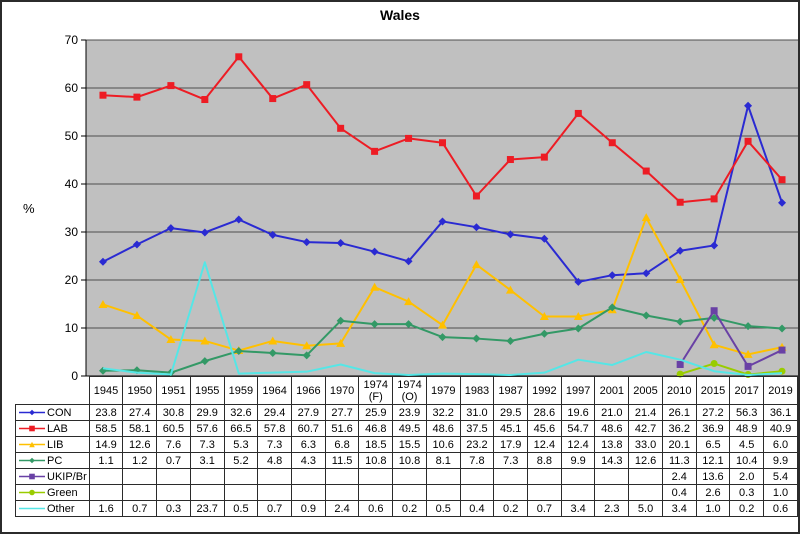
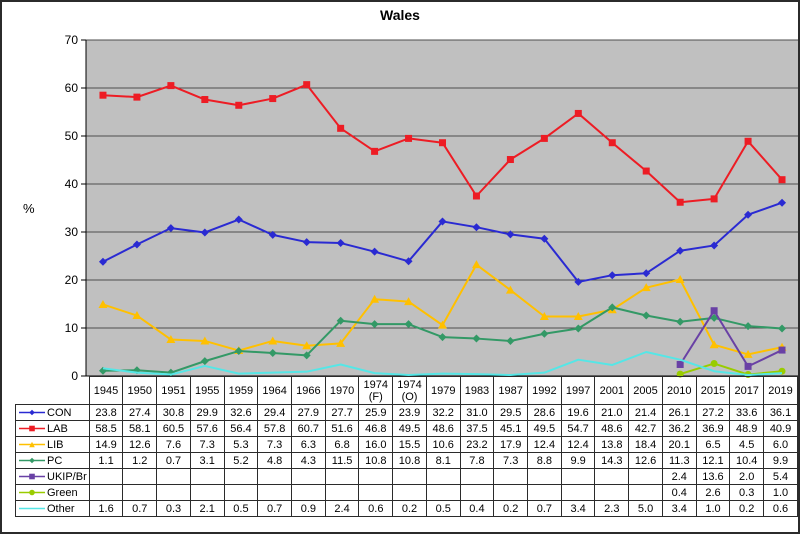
Other/1955: 23.7 -> 2.1
LAB/1959: 66.5 -> 56.4
LIB/1974 (F): 18.5 -> 16.0
LAB/1992: 45.6 -> 49.5
LIB/2005: 33.0 -> 18.4
CON/2017: 56.3 -> 33.6
